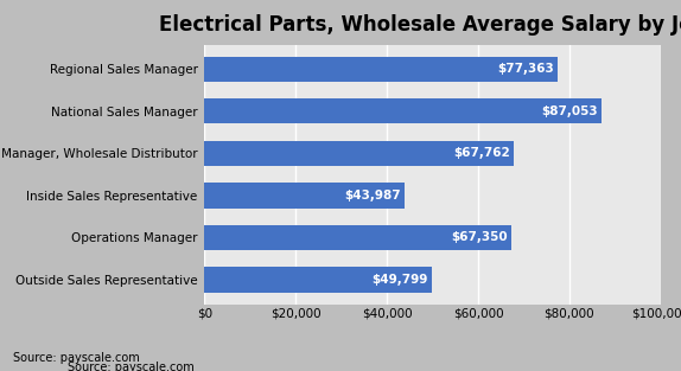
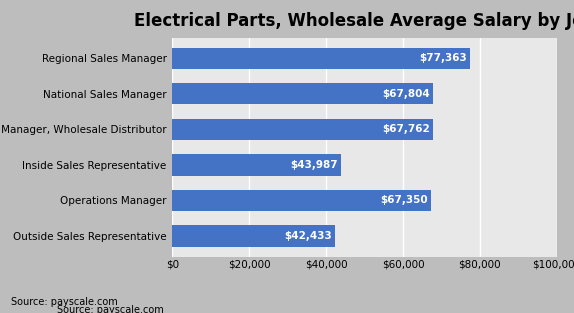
National Sales Manager: $87,053 -> $67,804
Outside Sales Representative: $49,799 -> $42,433
